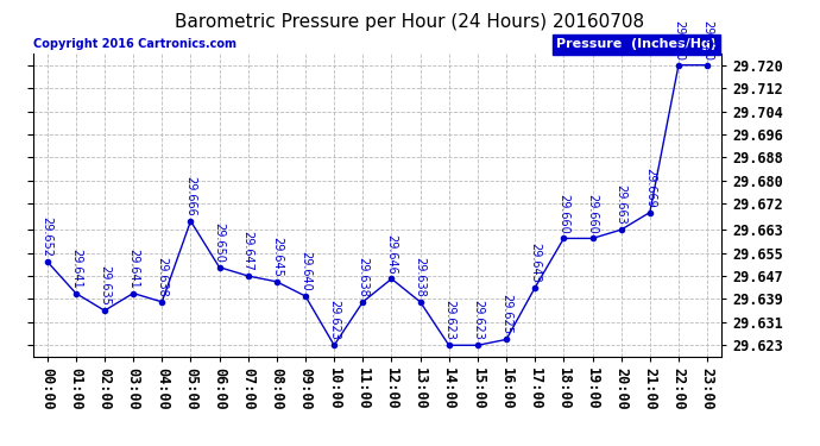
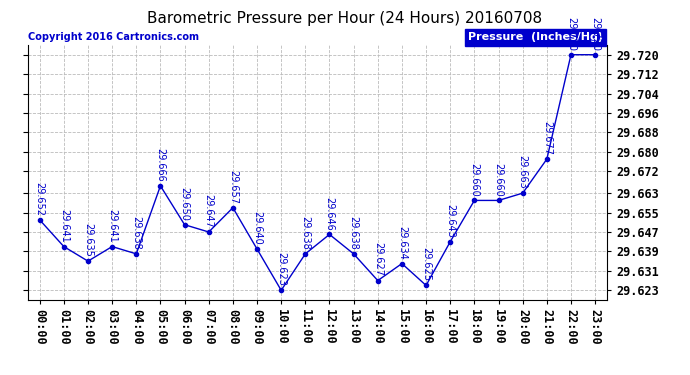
08:00: 29.645 -> 29.657
14:00: 29.623 -> 29.627
15:00: 29.623 -> 29.634
21:00: 29.669 -> 29.677
